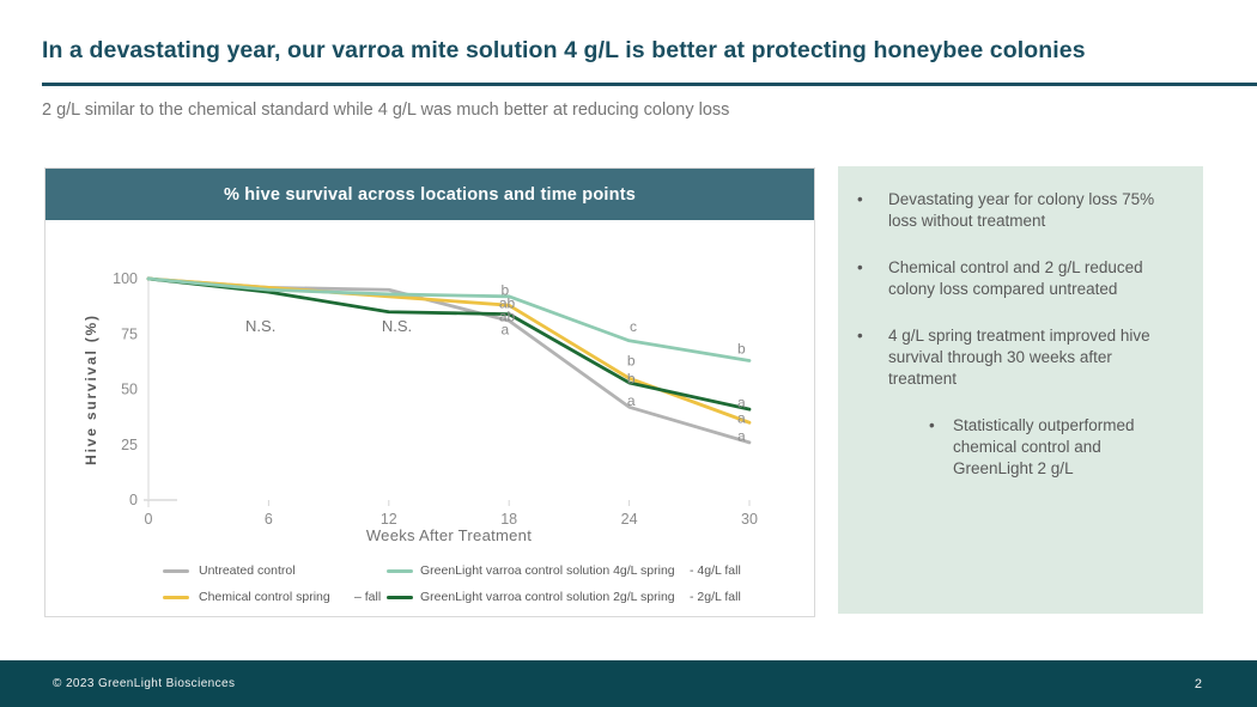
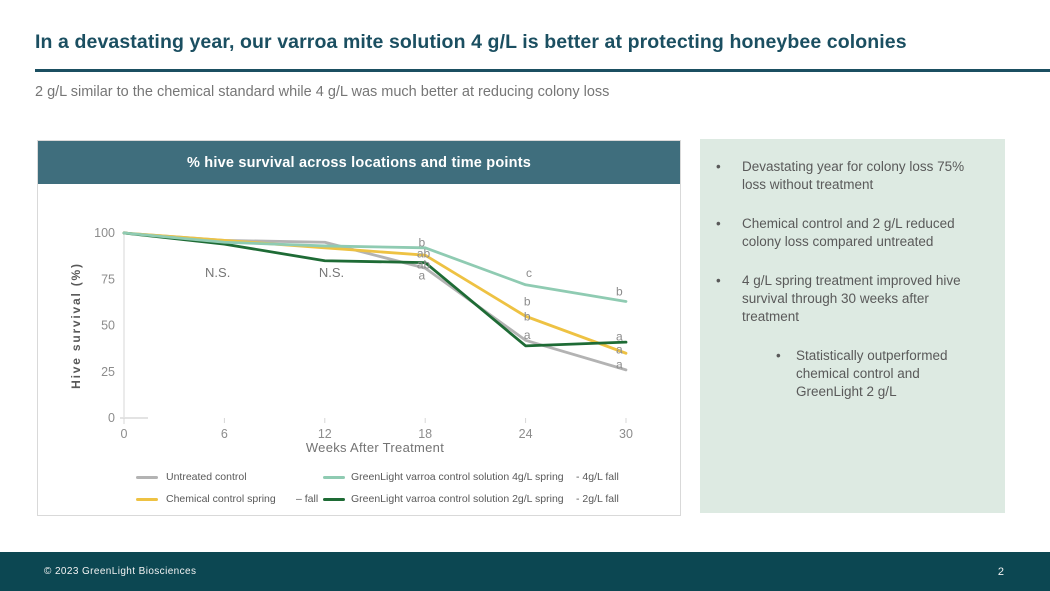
GreenLight varroa control solution 2g/L spring/24: 53 -> 39
